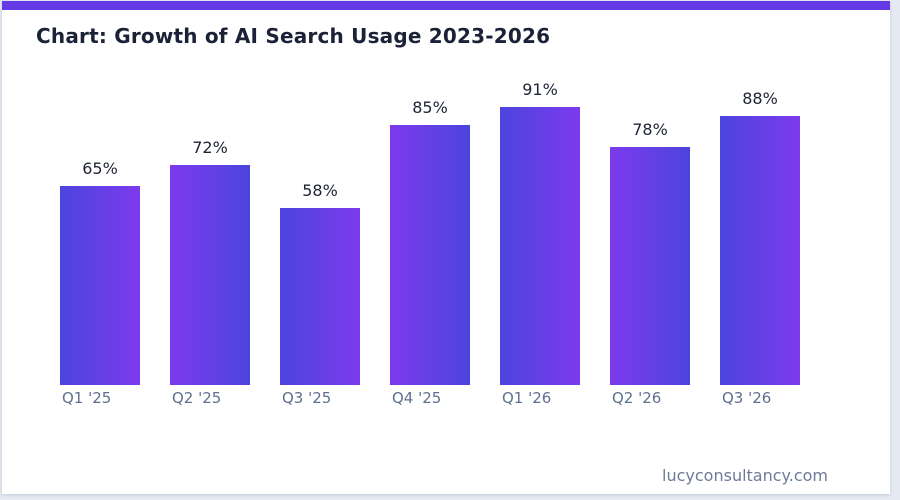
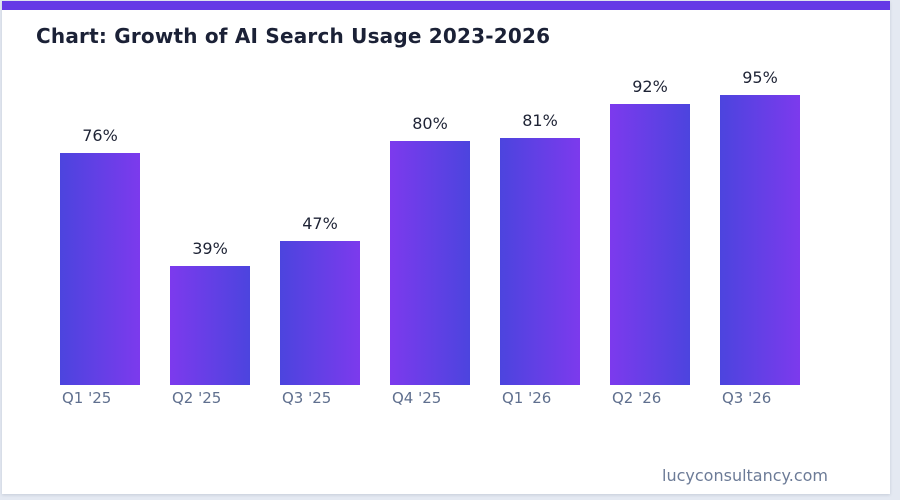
Q1 '25: 65% -> 76%
Q2 '25: 72% -> 39%
Q3 '25: 58% -> 47%
Q4 '25: 85% -> 80%
Q1 '26: 91% -> 81%
Q2 '26: 78% -> 92%
Q3 '26: 88% -> 95%
